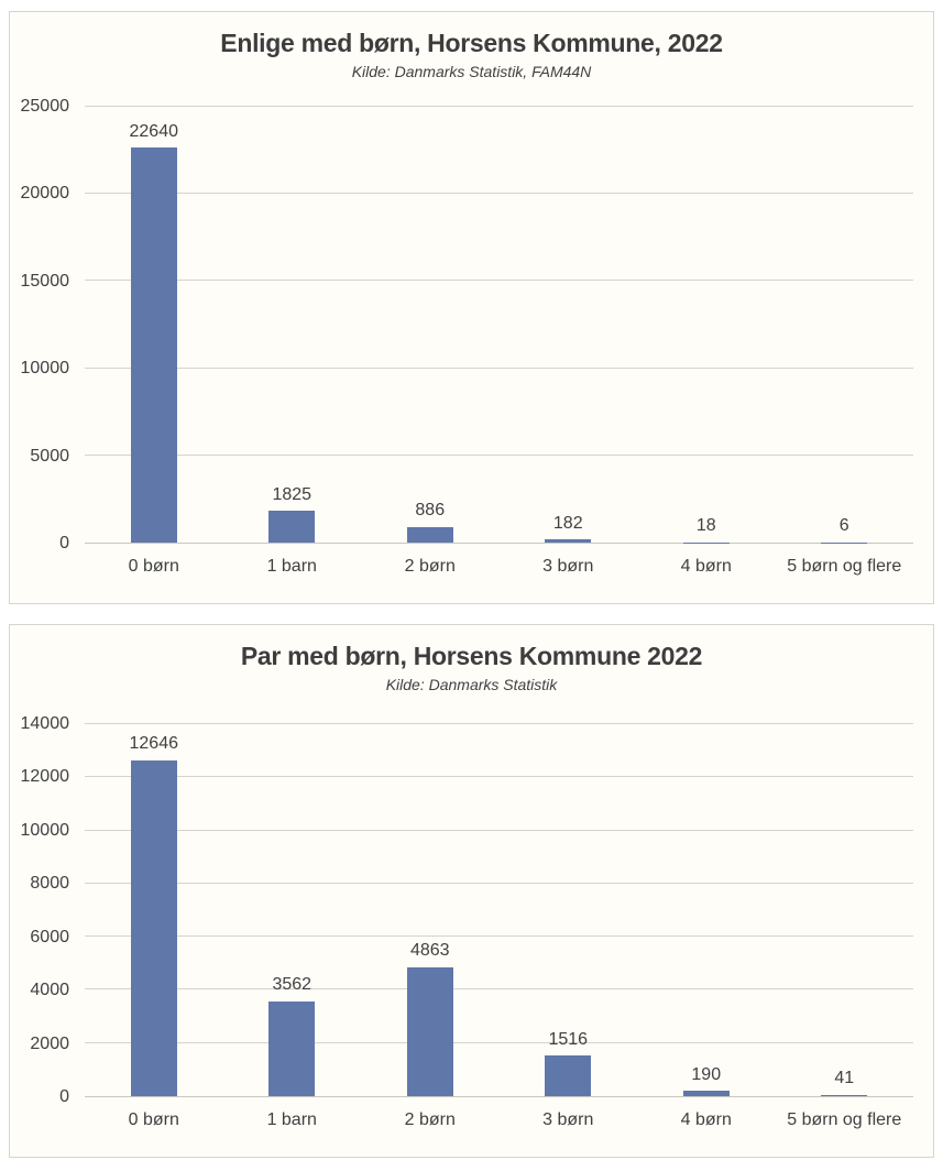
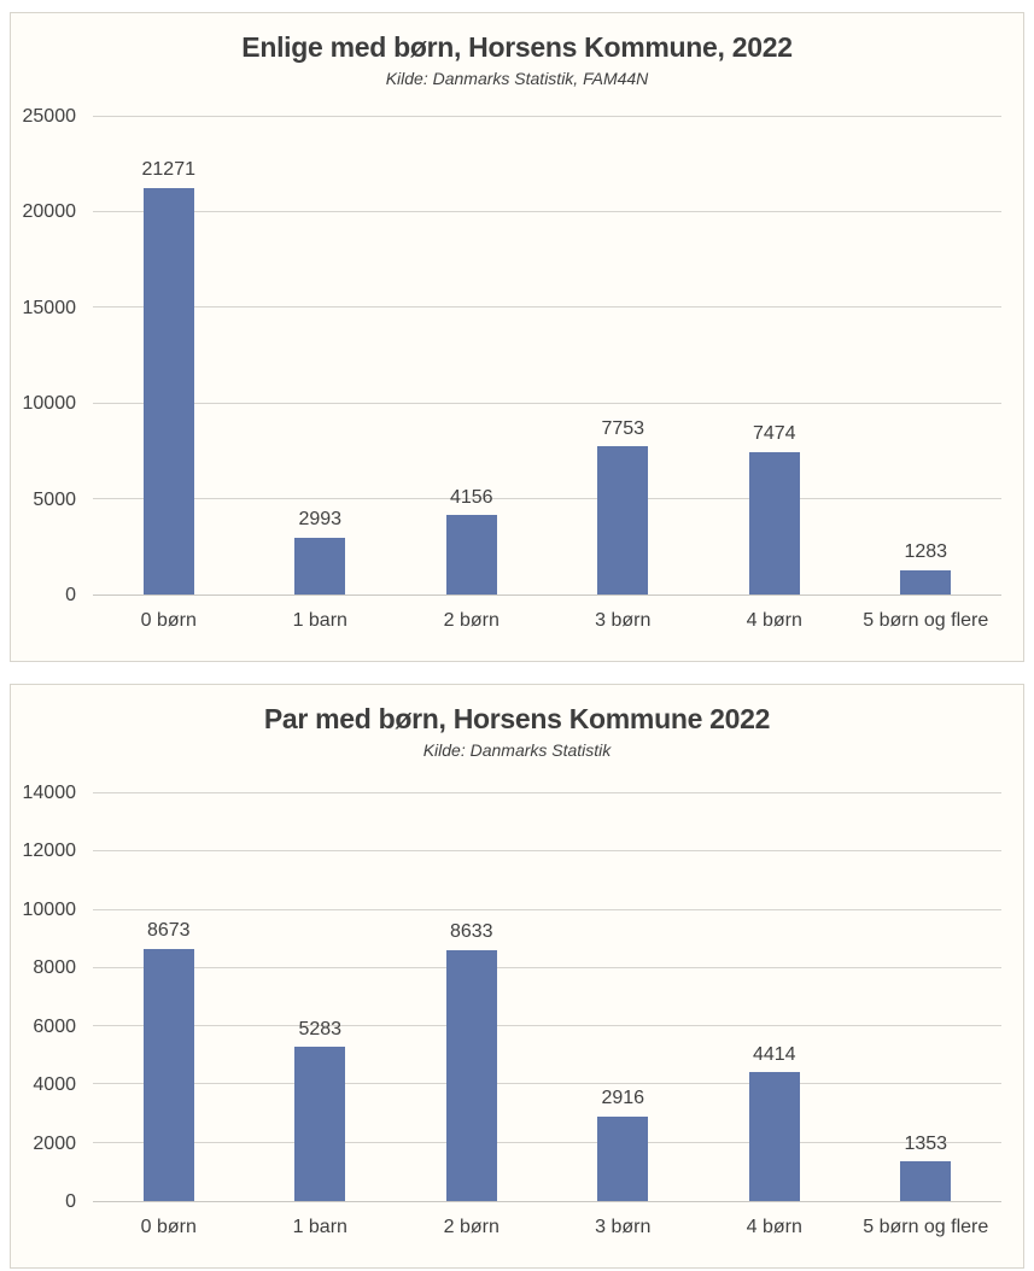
Enlige med børn, Horsens Kommune, 2022/0 børn: 22640 -> 21271
Enlige med børn, Horsens Kommune, 2022/1 barn: 1825 -> 2993
Enlige med børn, Horsens Kommune, 2022/2 børn: 886 -> 4156
Enlige med børn, Horsens Kommune, 2022/3 børn: 182 -> 7753
Enlige med børn, Horsens Kommune, 2022/4 børn: 18 -> 7474
Enlige med børn, Horsens Kommune, 2022/5 børn og flere: 6 -> 1283
Par med børn, Horsens Kommune 2022/0 børn: 12646 -> 8673
Par med børn, Horsens Kommune 2022/1 barn: 3562 -> 5283
Par med børn, Horsens Kommune 2022/2 børn: 4863 -> 8633
Par med børn, Horsens Kommune 2022/3 børn: 1516 -> 2916
Par med børn, Horsens Kommune 2022/4 børn: 190 -> 4414
Par med børn, Horsens Kommune 2022/5 børn og flere: 41 -> 1353
